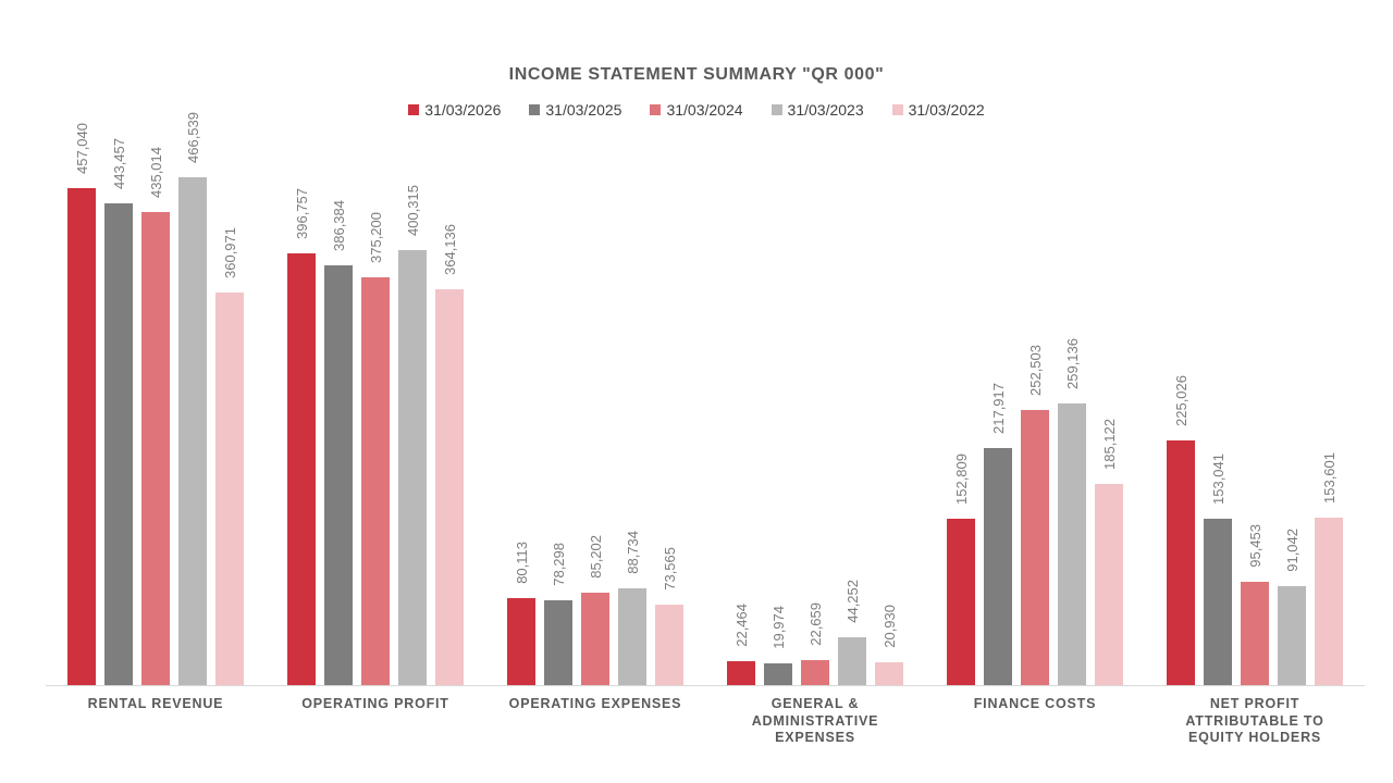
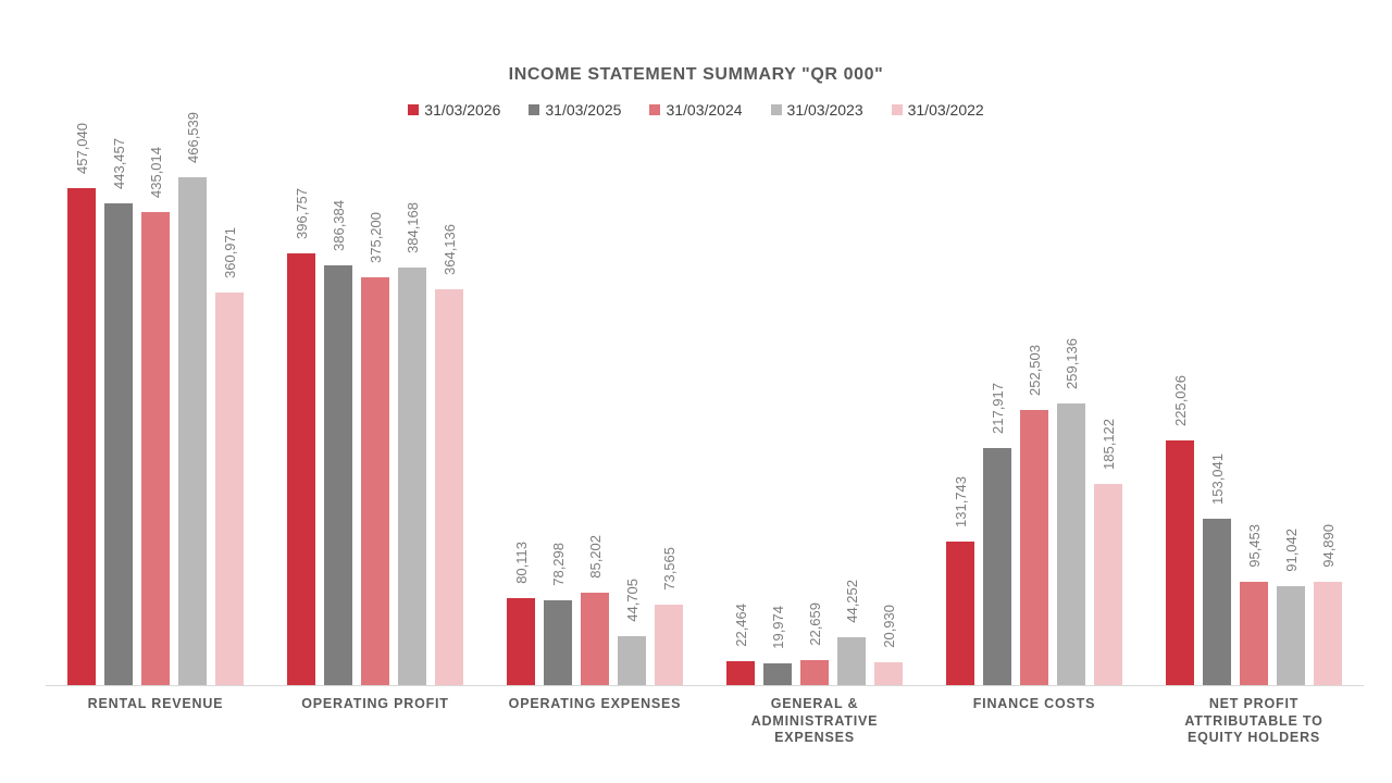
31/03/2023/OPERATING PROFIT: 400,315 -> 384,168
31/03/2023/OPERATING EXPENSES: 88,734 -> 44,705
31/03/2026/FINANCE COSTS: 152,809 -> 131,743
31/03/2022/NET PROFIT ATTRIBUTABLE TO EQUITY HOLDERS: 153,601 -> 94,890
